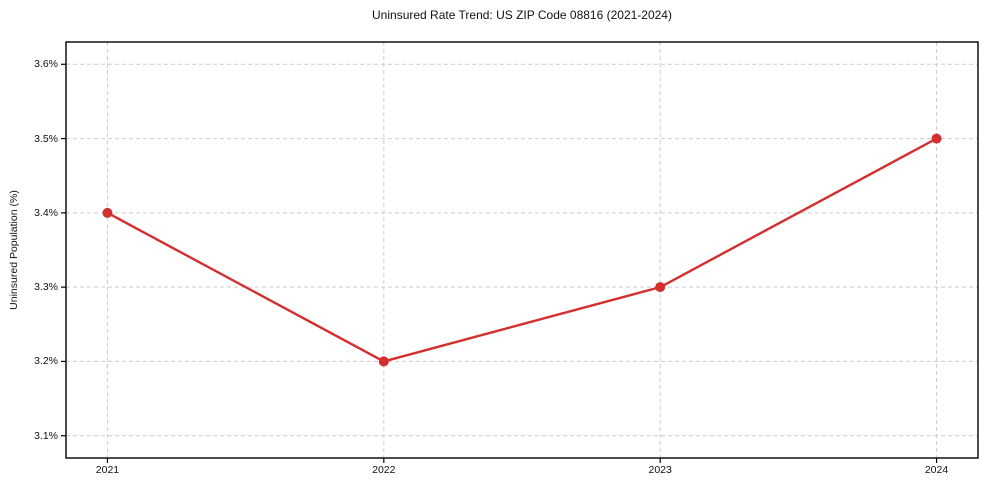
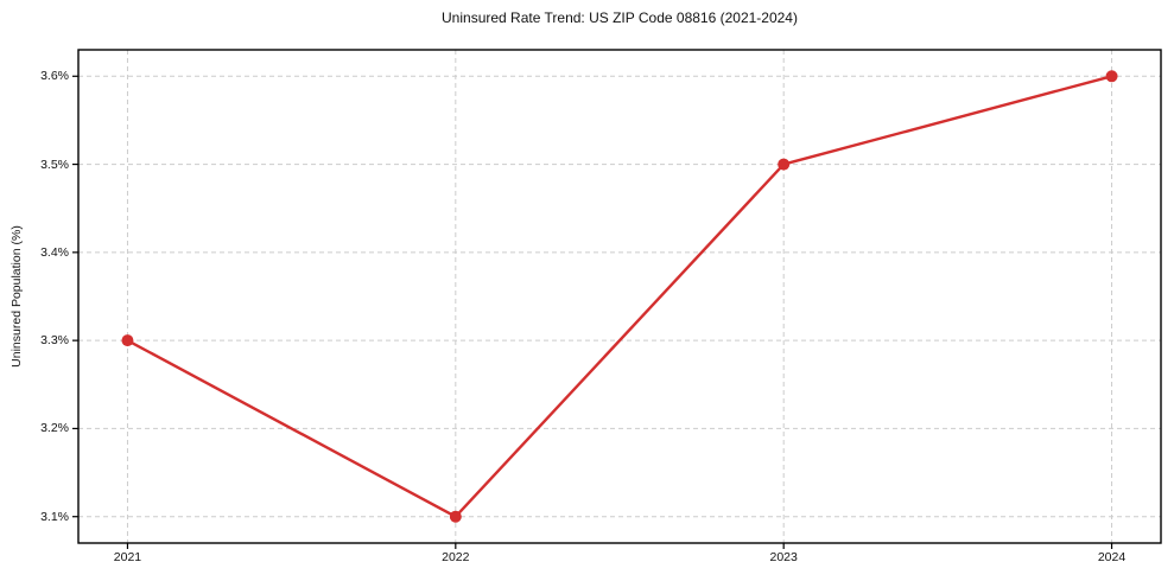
2021: 3.4% -> 3.3%
2022: 3.2% -> 3.1%
2023: 3.3% -> 3.5%
2024: 3.5% -> 3.6%
